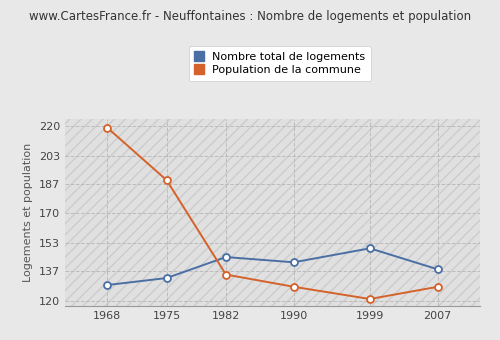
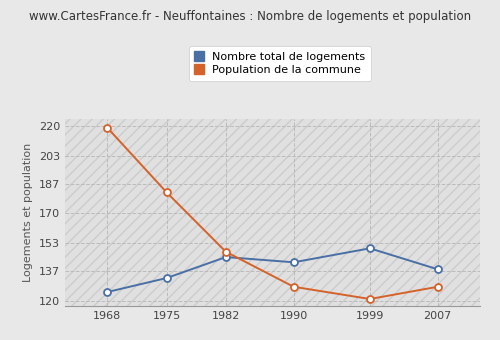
Nombre total de logements/1968: 129 -> 125
Population de la commune/1975: 189 -> 182
Population de la commune/1982: 135 -> 148
